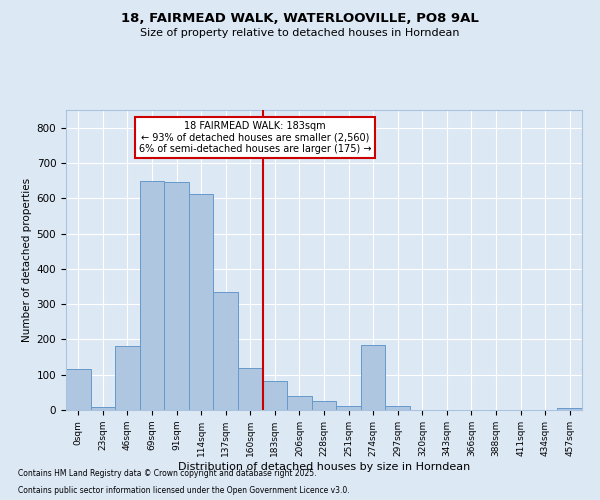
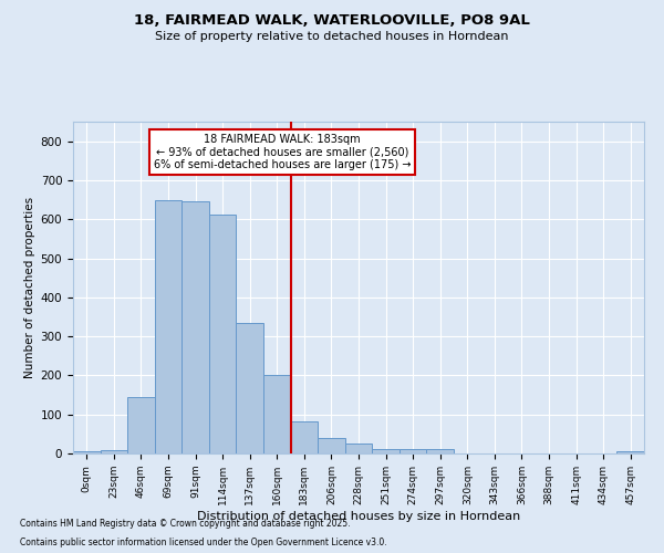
0sqm: 115 -> 5
46sqm: 180 -> 145
160sqm: 120 -> 200
274sqm: 185 -> 12
